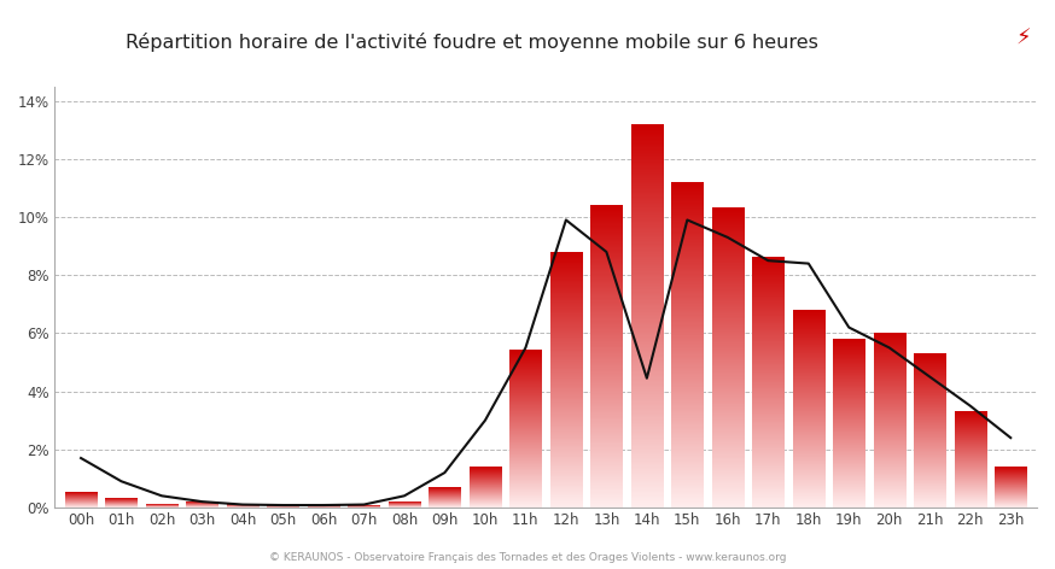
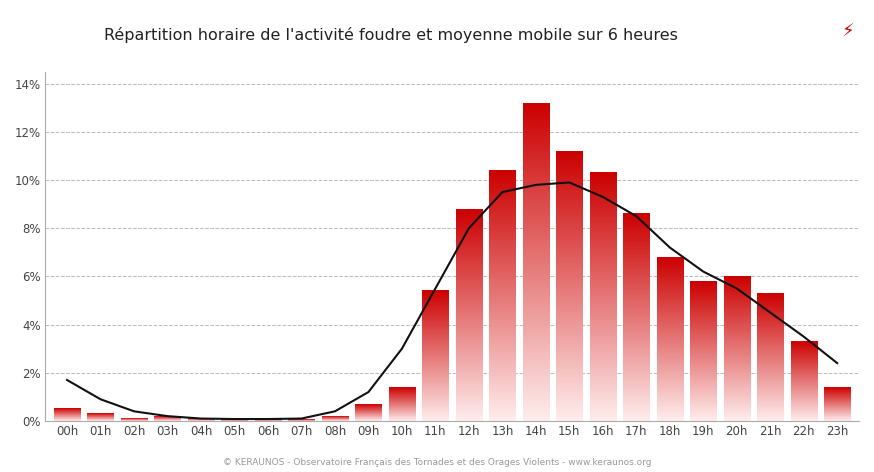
12h: 9.90% -> 8.00%
13h: 8.80% -> 9.50%
14h: 4.45% -> 9.80%
18h: 8.40% -> 7.20%
